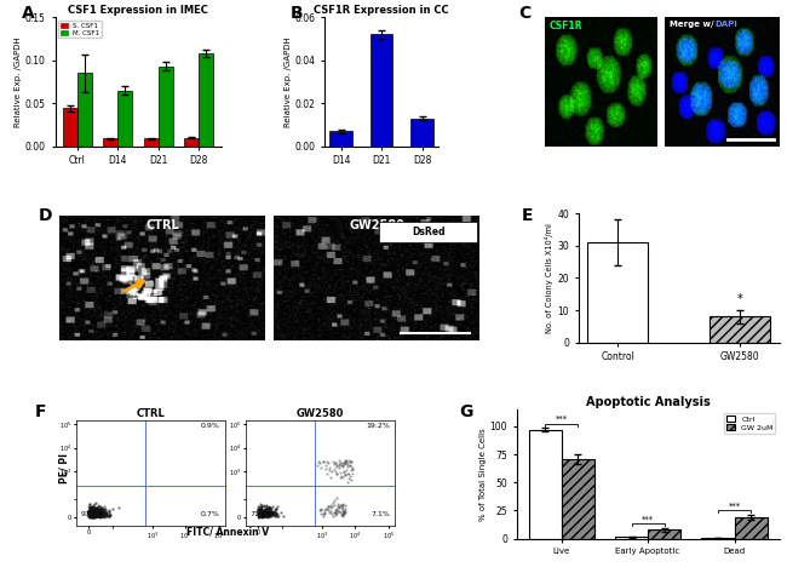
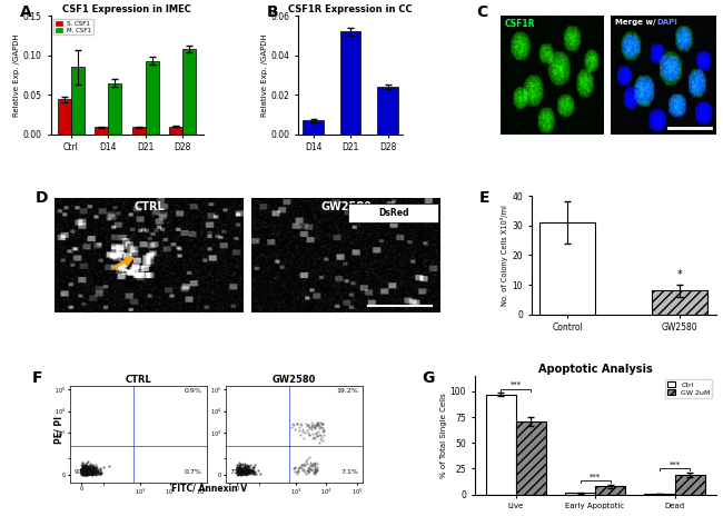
CSF1R Expression in CC/D28: 0.013 -> 0.024
